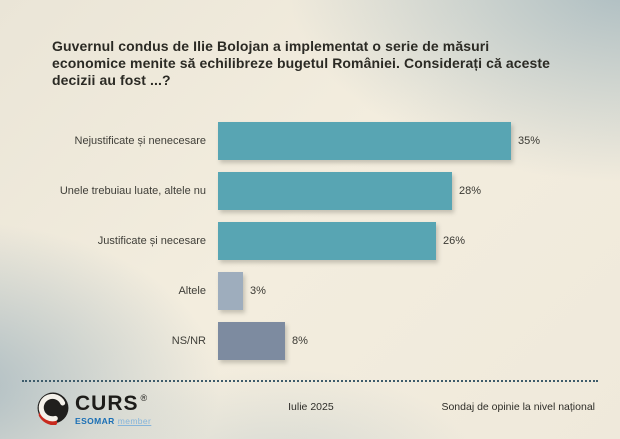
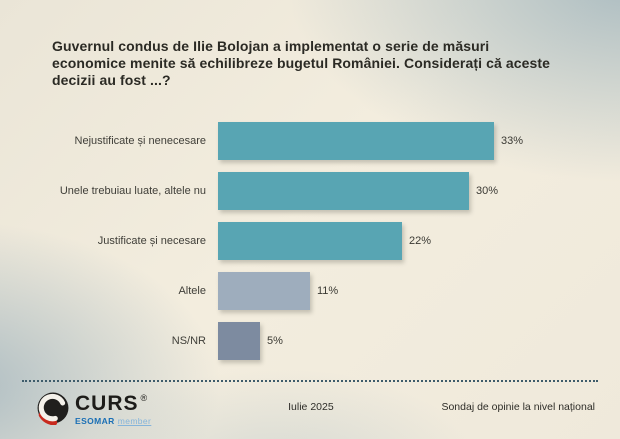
Nejustificate și nenecesare: 35% -> 33%
Unele trebuiau luate, altele nu: 28% -> 30%
Justificate și necesare: 26% -> 22%
Altele: 3% -> 11%
NS/NR: 8% -> 5%
